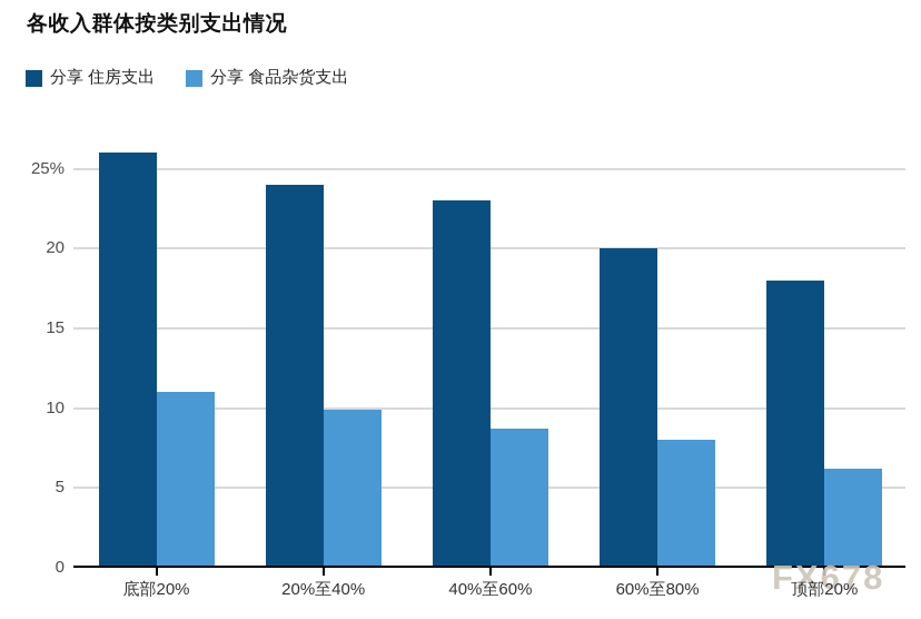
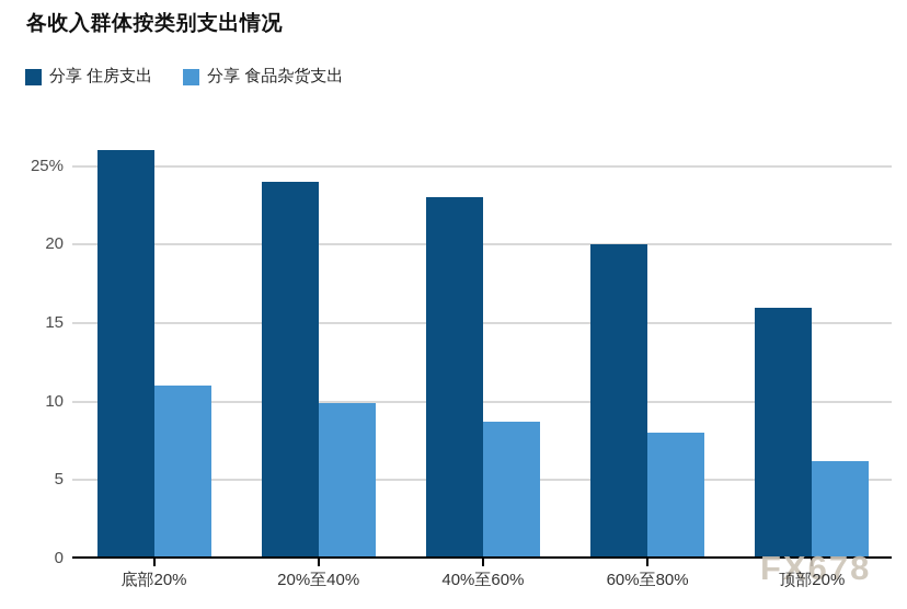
分享 住房支出/顶部20%: 18% -> 16%
